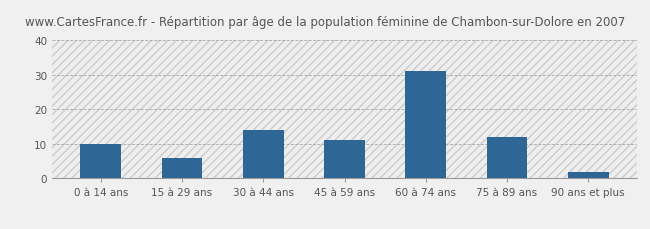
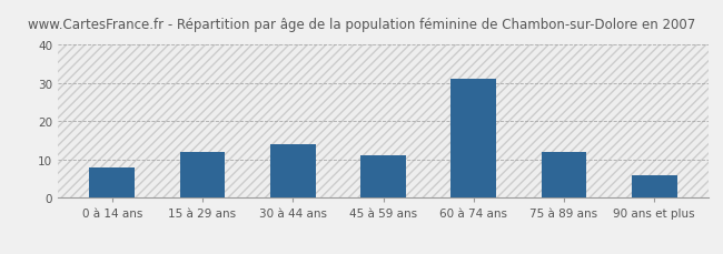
0 à 14 ans: 10 -> 8
15 à 29 ans: 6 -> 12
90 ans et plus: 2 -> 6
